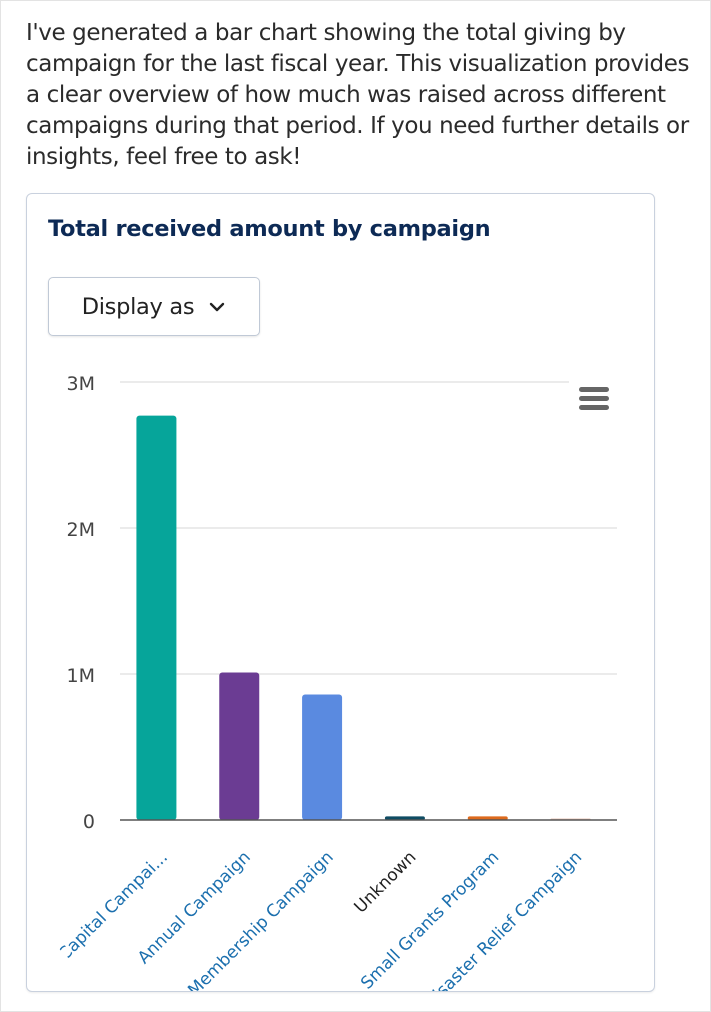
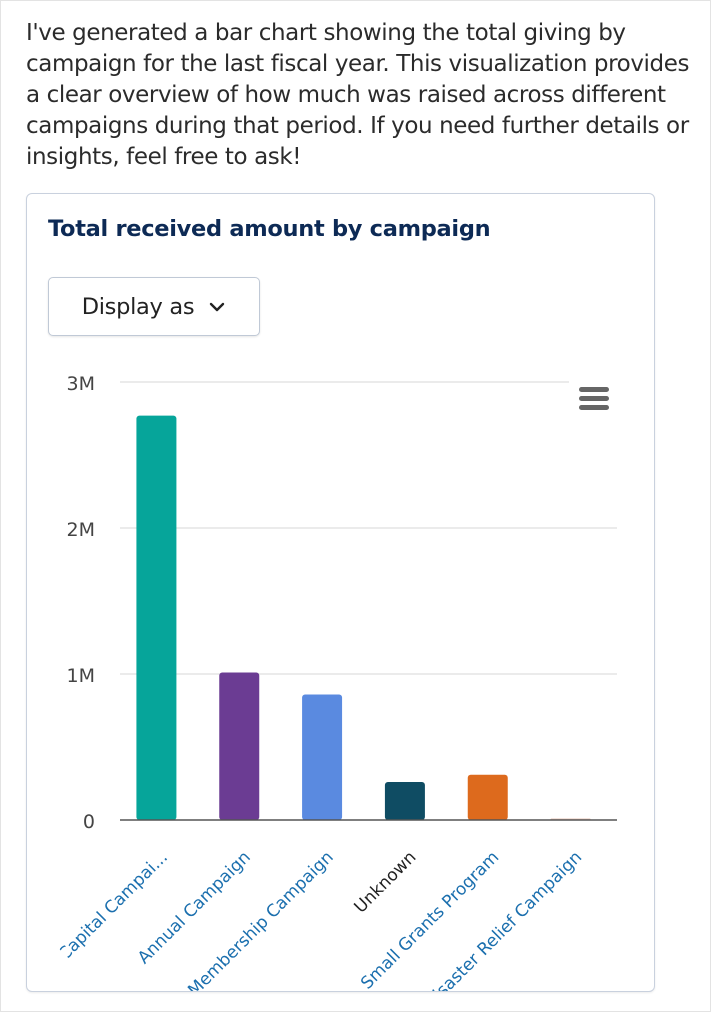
Unknown: 0.02M -> 0.26M
Small Grants Program: 0.02M -> 0.31M
